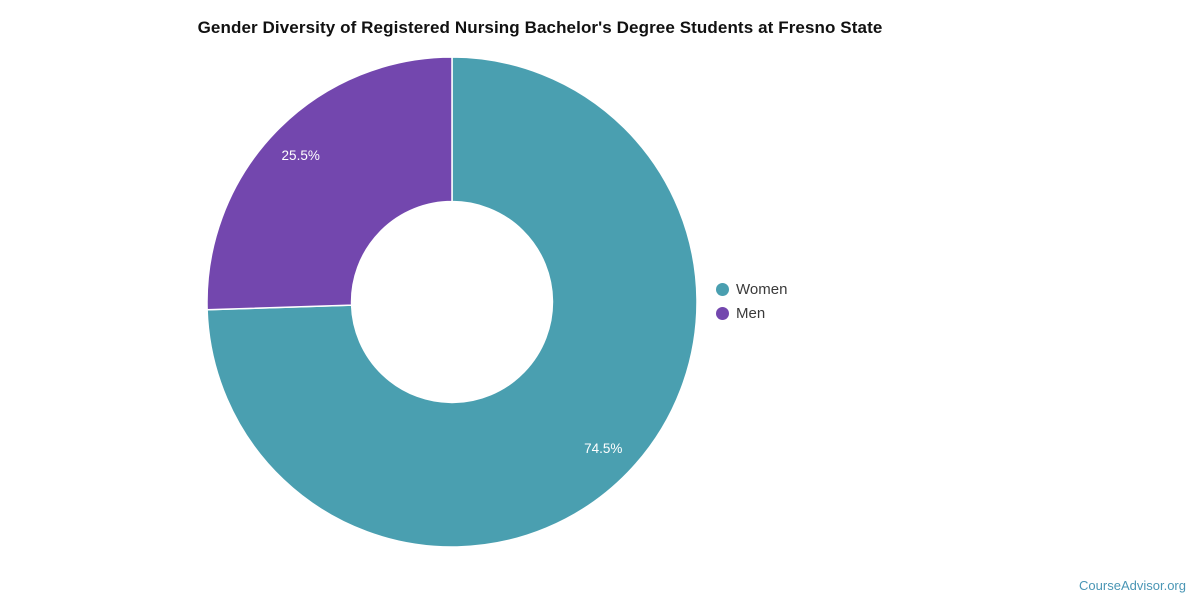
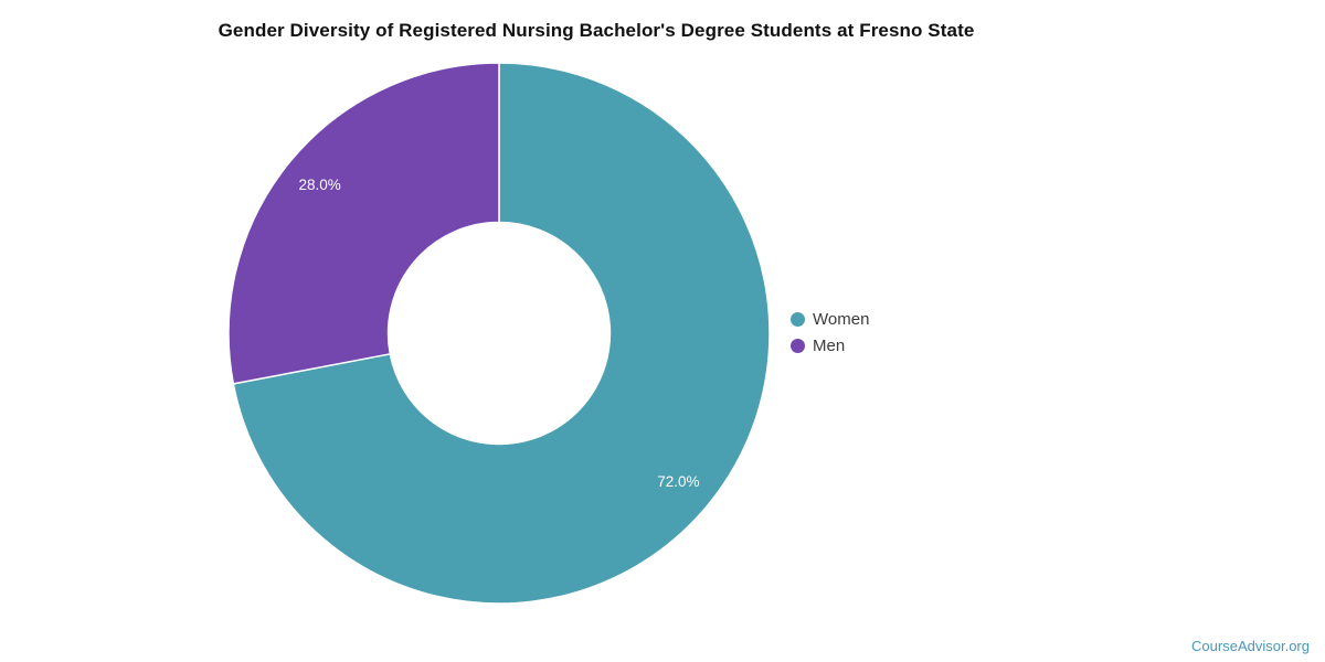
Women: 74.5% -> 72.0%
Men: 25.5% -> 28.0%
